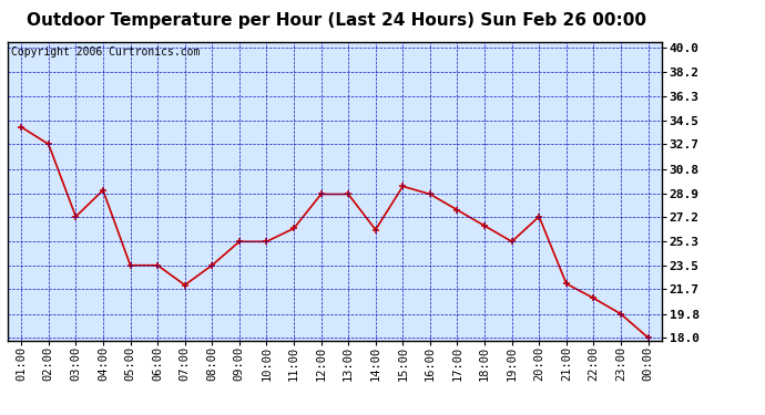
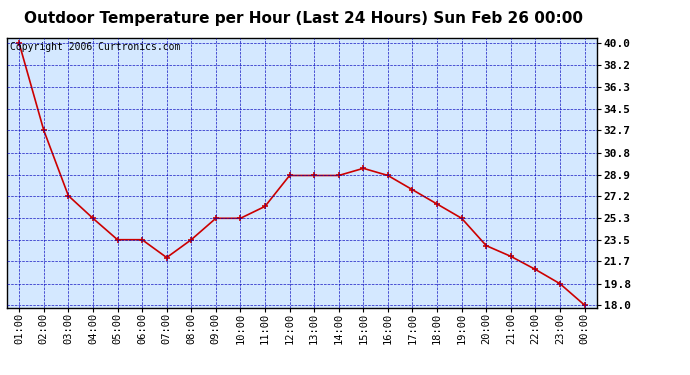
01:00: 34.0 -> 40.0
04:00: 29.2 -> 25.3
14:00: 26.2 -> 28.9
20:00: 27.2 -> 23.0
